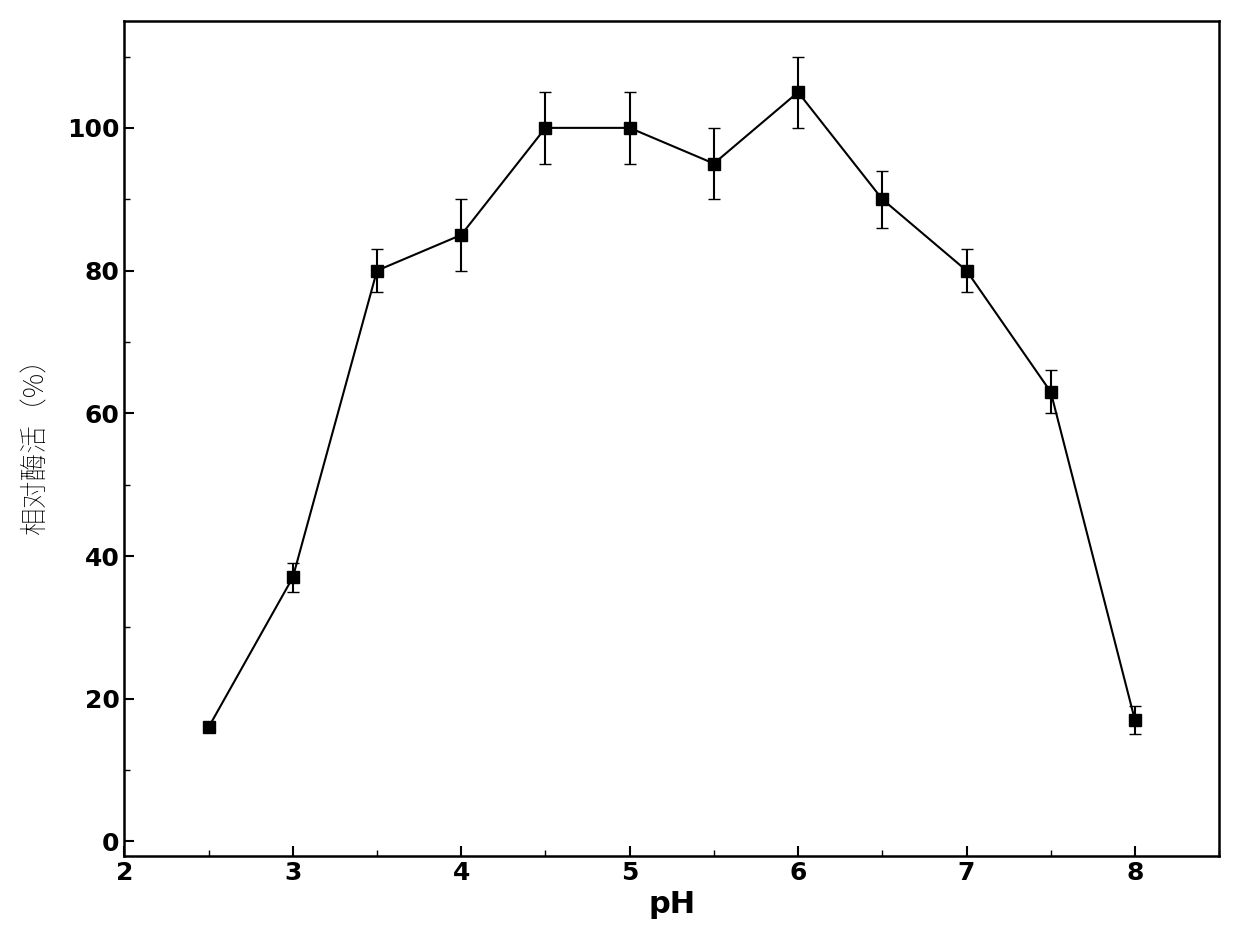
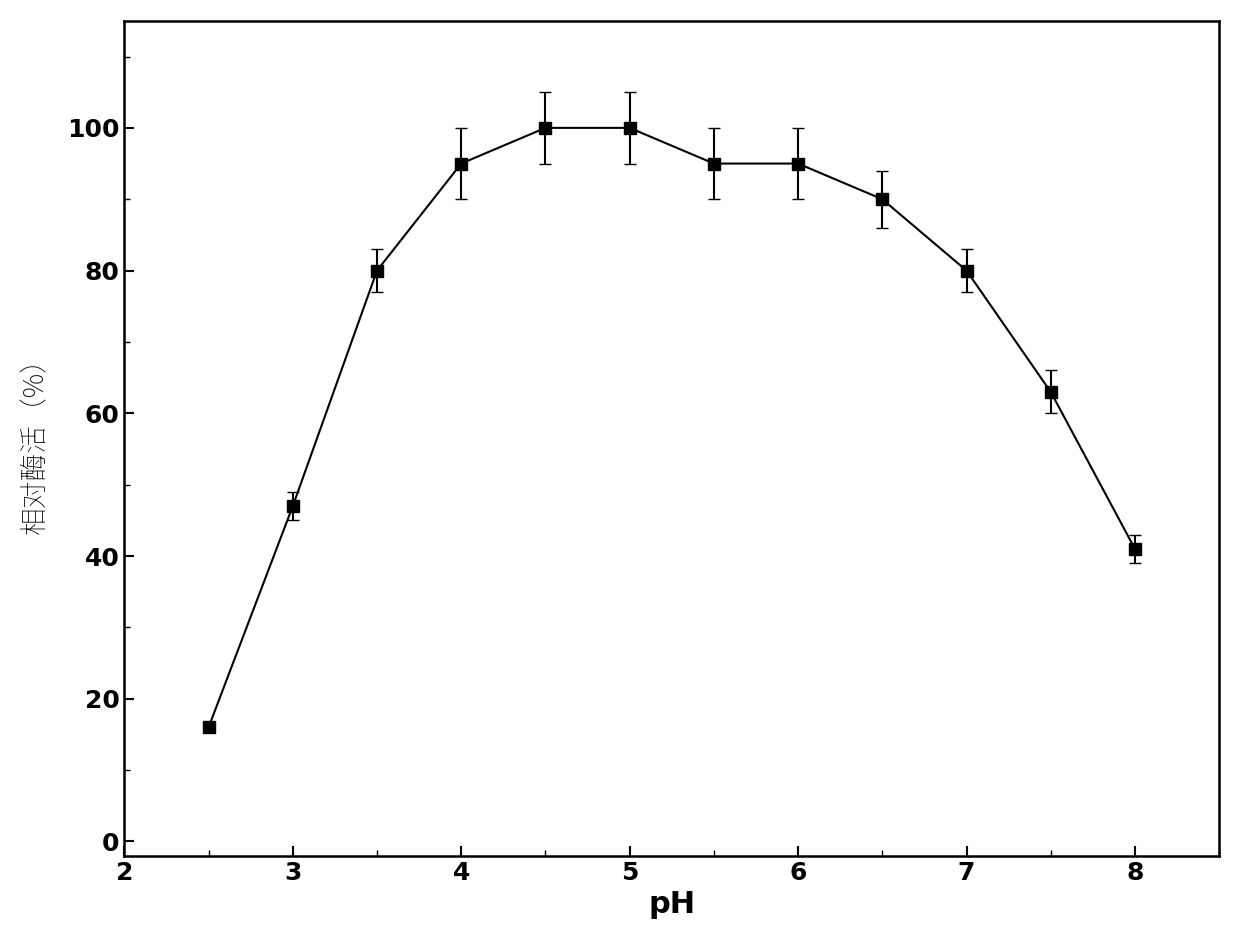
3: 37 -> 47
4: 85 -> 95
6: 105 -> 95
8: 17 -> 41
